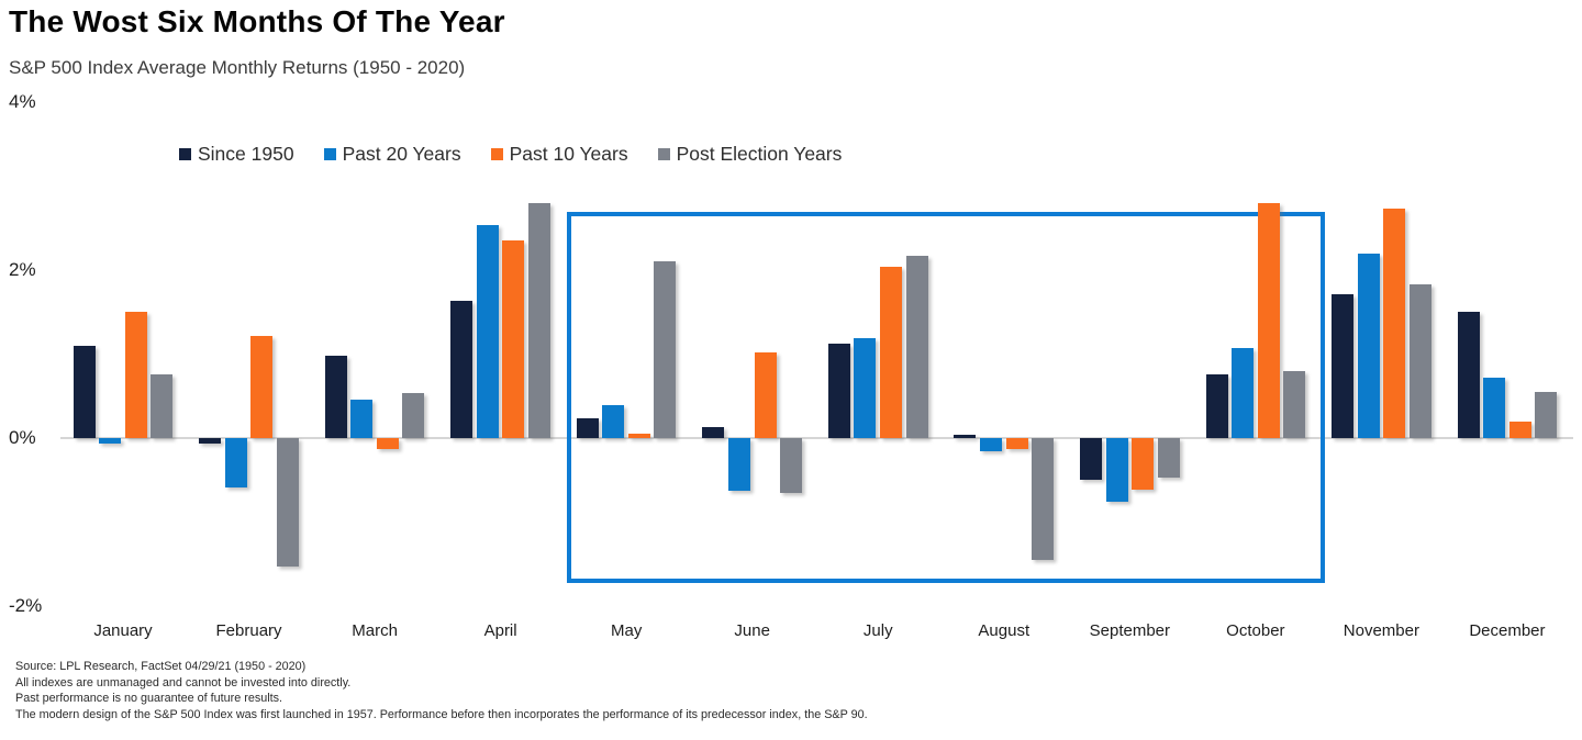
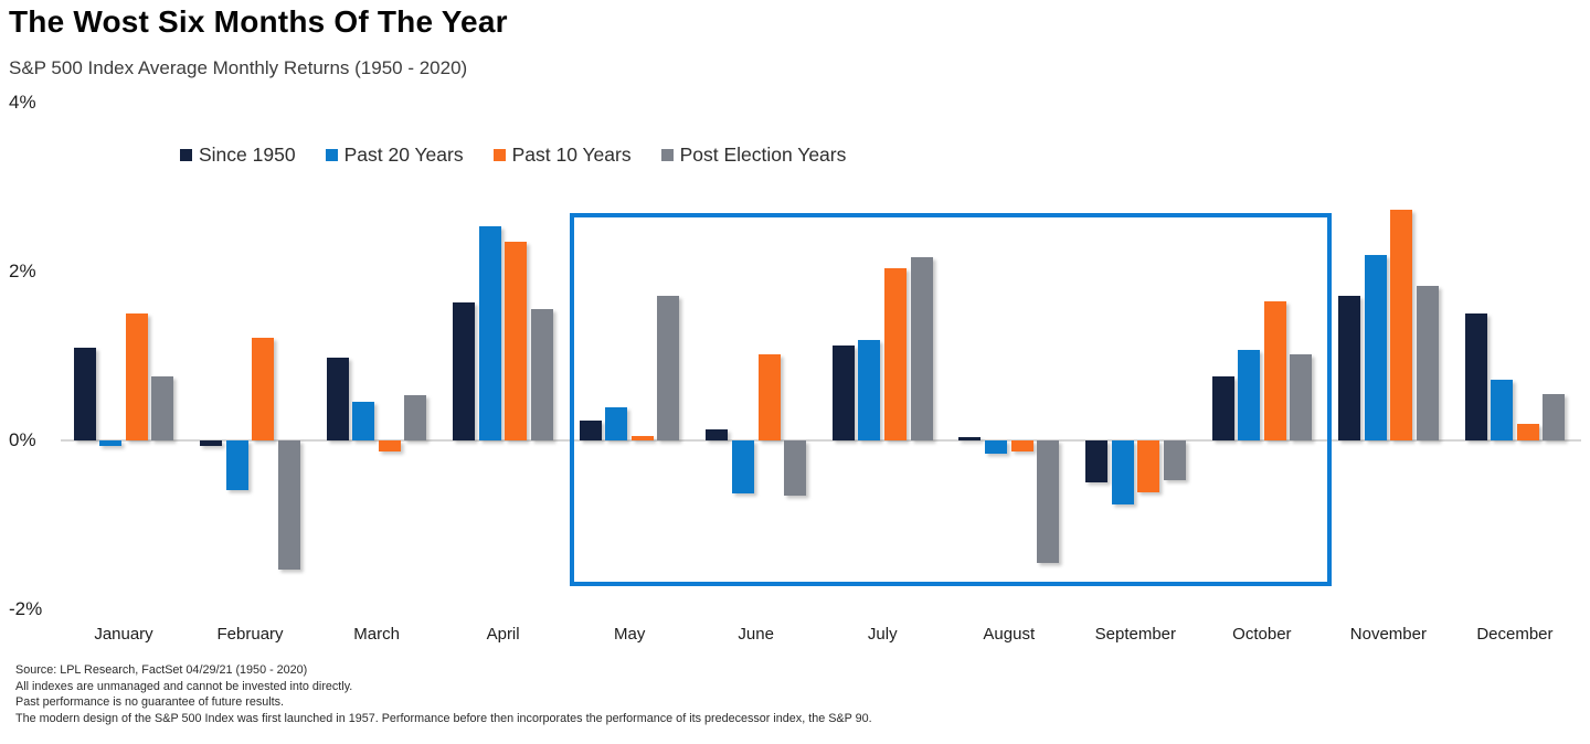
Post Election Years/April: 2.8% -> 1.6%
Post Election Years/May: 2.1% -> 1.7%
Past 10 Years/October: 2.8% -> 1.6%
Post Election Years/October: 0.8% -> 1.0%
